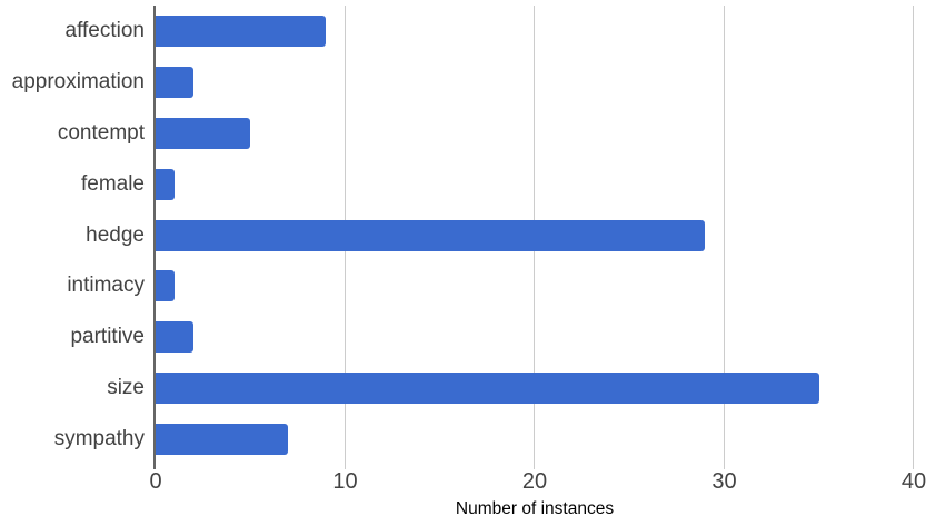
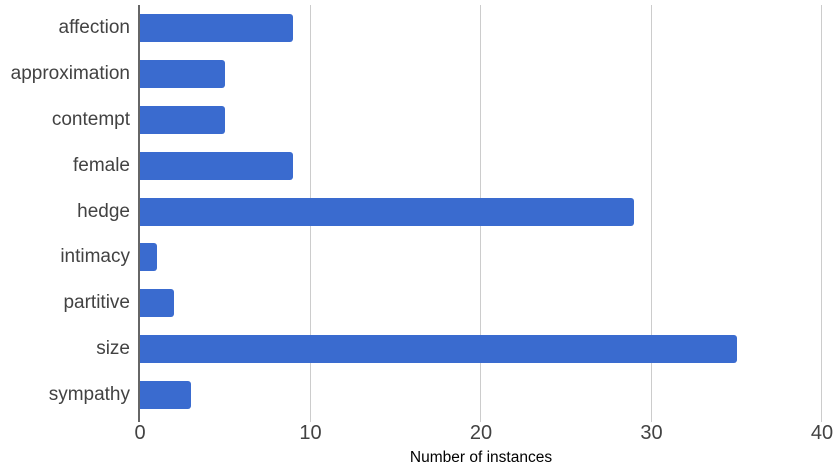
approximation: 2 -> 5
female: 1 -> 9
sympathy: 7 -> 3
